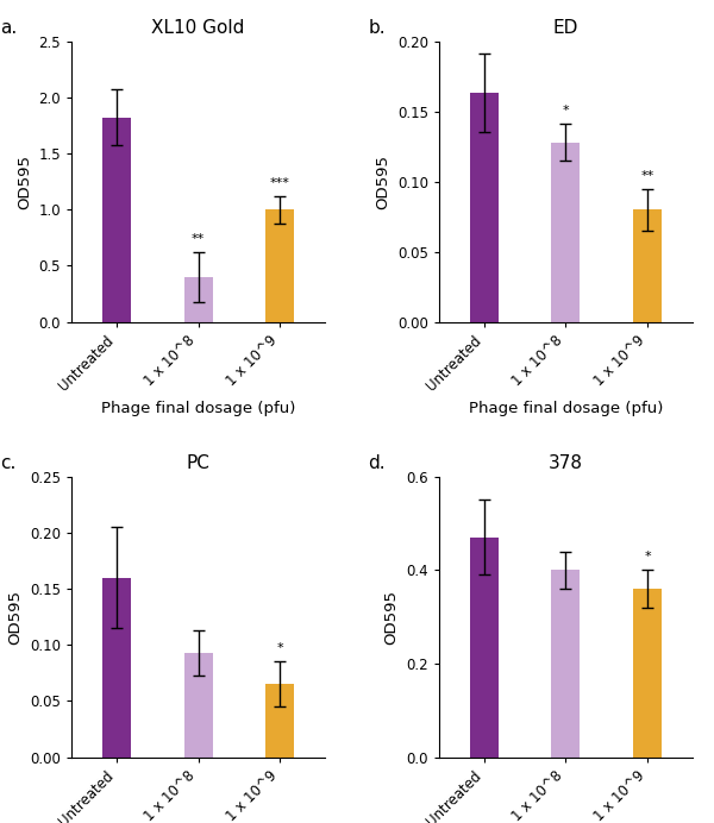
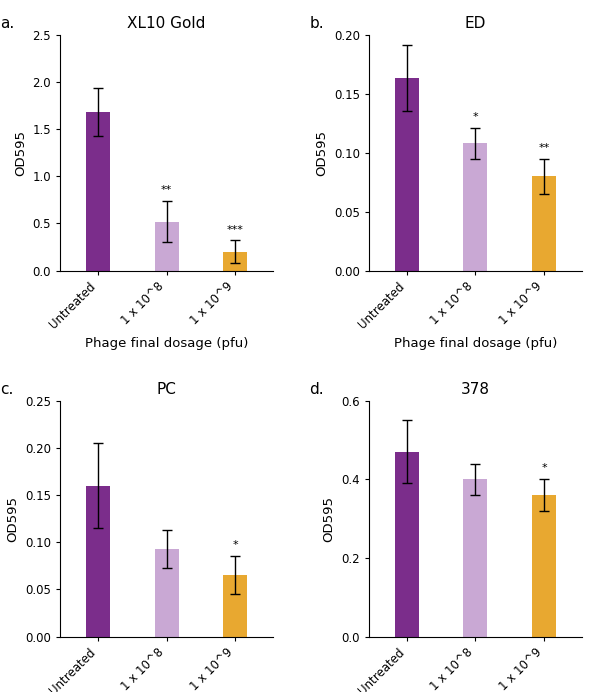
XL10 Gold/Untreated: 1.82 -> 1.68
XL10 Gold/1 x 10^8: 0.40 -> 0.52
XL10 Gold/1 x 10^9: 1.00 -> 0.20
ED/1 x 10^8: 0.128 -> 0.108
